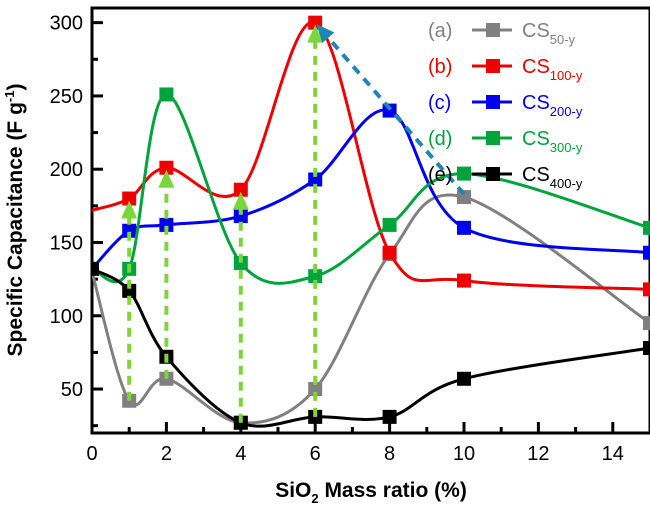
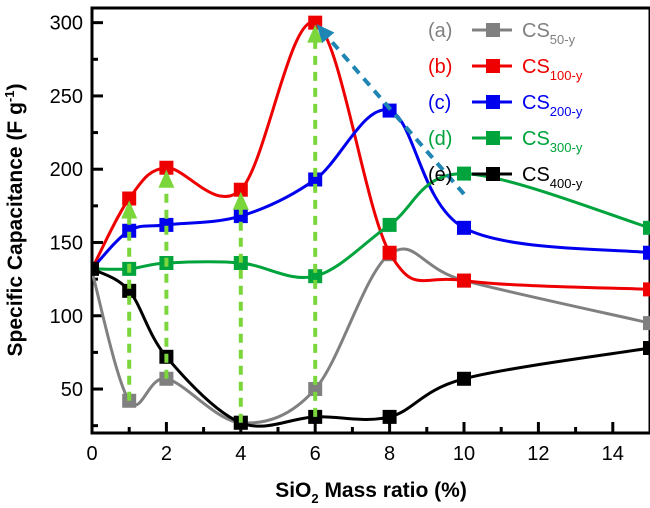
CS100-y/0: 172 -> 132
CS300-y/2: 251 -> 136
CS50-y/10: 181 -> 124
